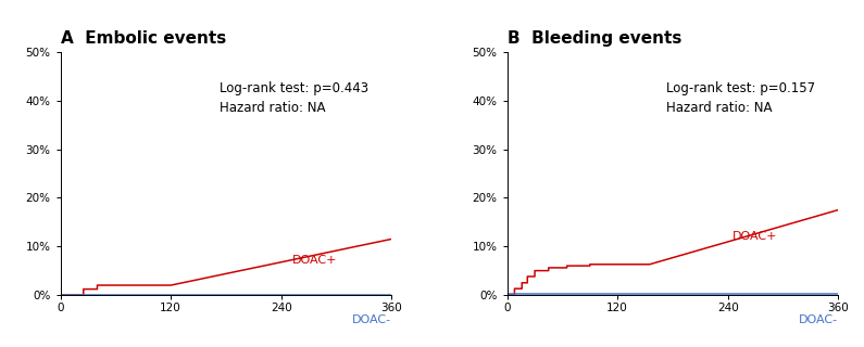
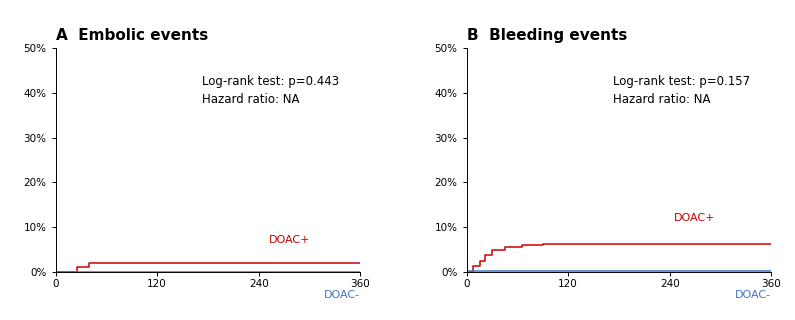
A Embolic events/360: 11.5% -> 2.0%
B Bleeding events/360: 17.5% -> 6.3%
